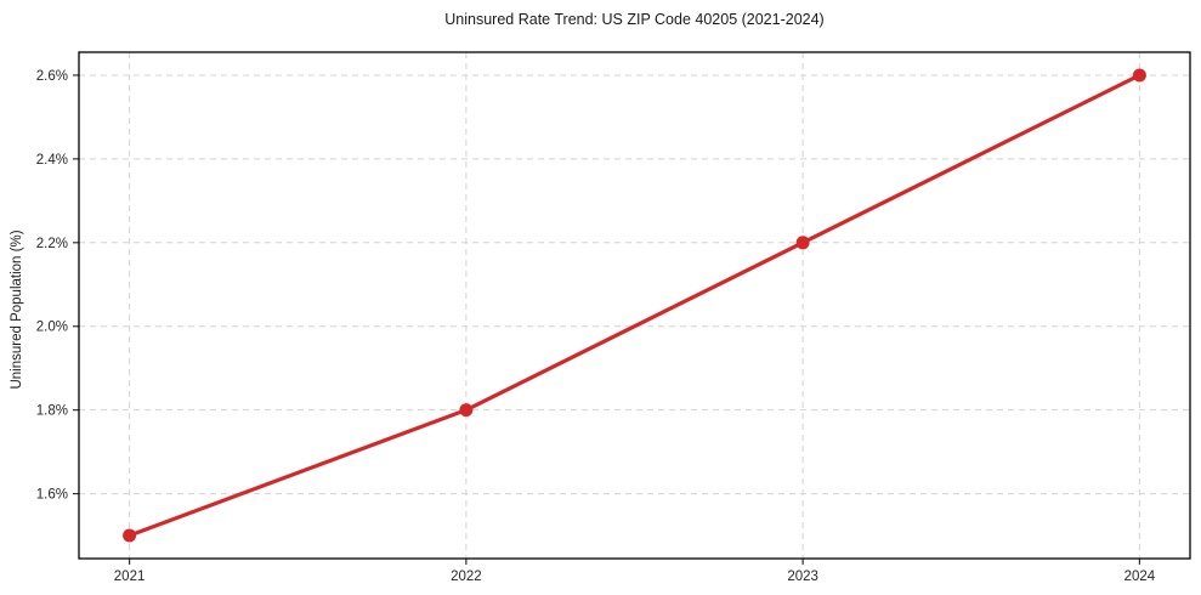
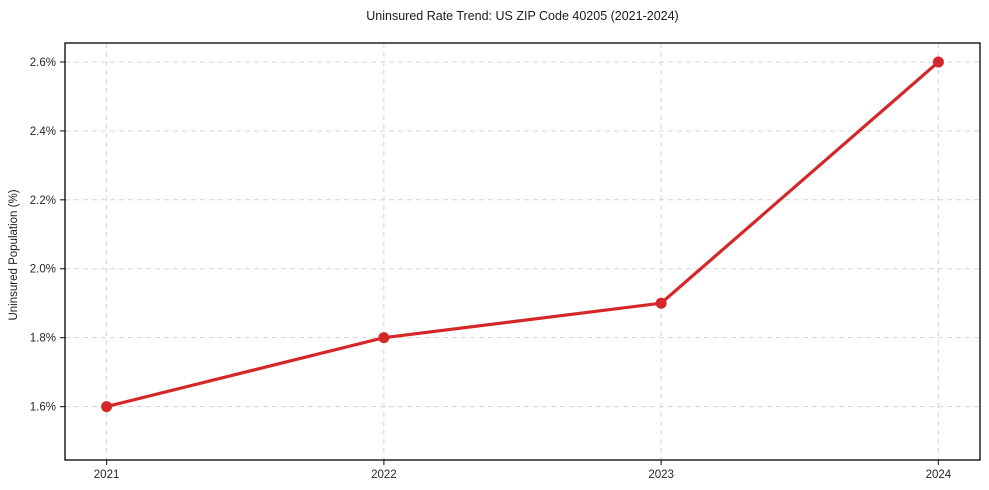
2021: 1.5% -> 1.6%
2023: 2.2% -> 1.9%
